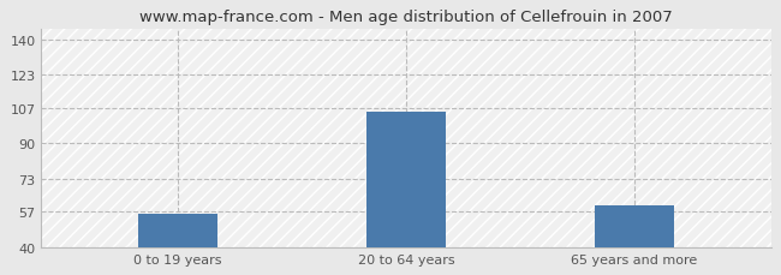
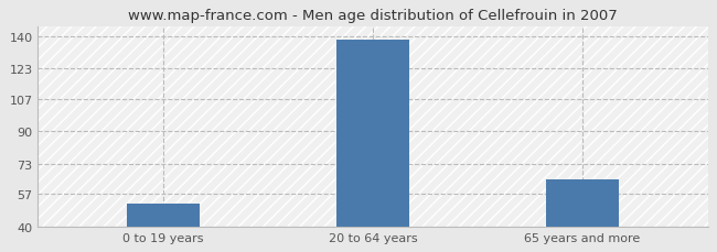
0 to 19 years: 56 -> 52
20 to 64 years: 105 -> 138
65 years and more: 60 -> 65
